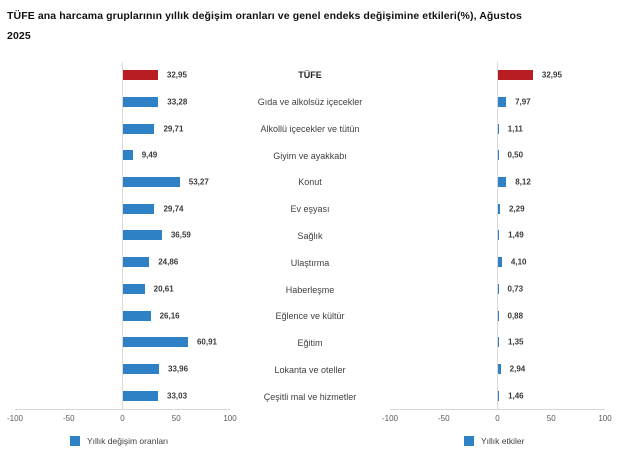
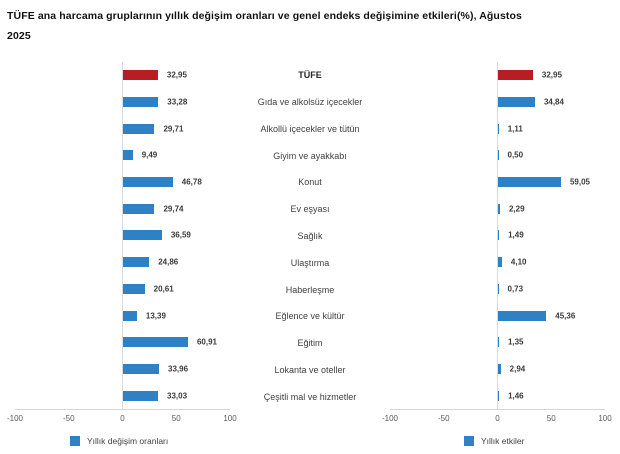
Yıllık etkiler/Gıda ve alkolsüz içecekler: 7,97 -> 34,84
Yıllık değişim oranları/Konut: 53,27 -> 46,78
Yıllık etkiler/Konut: 8,12 -> 59,05
Yıllık değişim oranları/Eğlence ve kültür: 26,16 -> 13,39
Yıllık etkiler/Eğlence ve kültür: 0,88 -> 45,36
